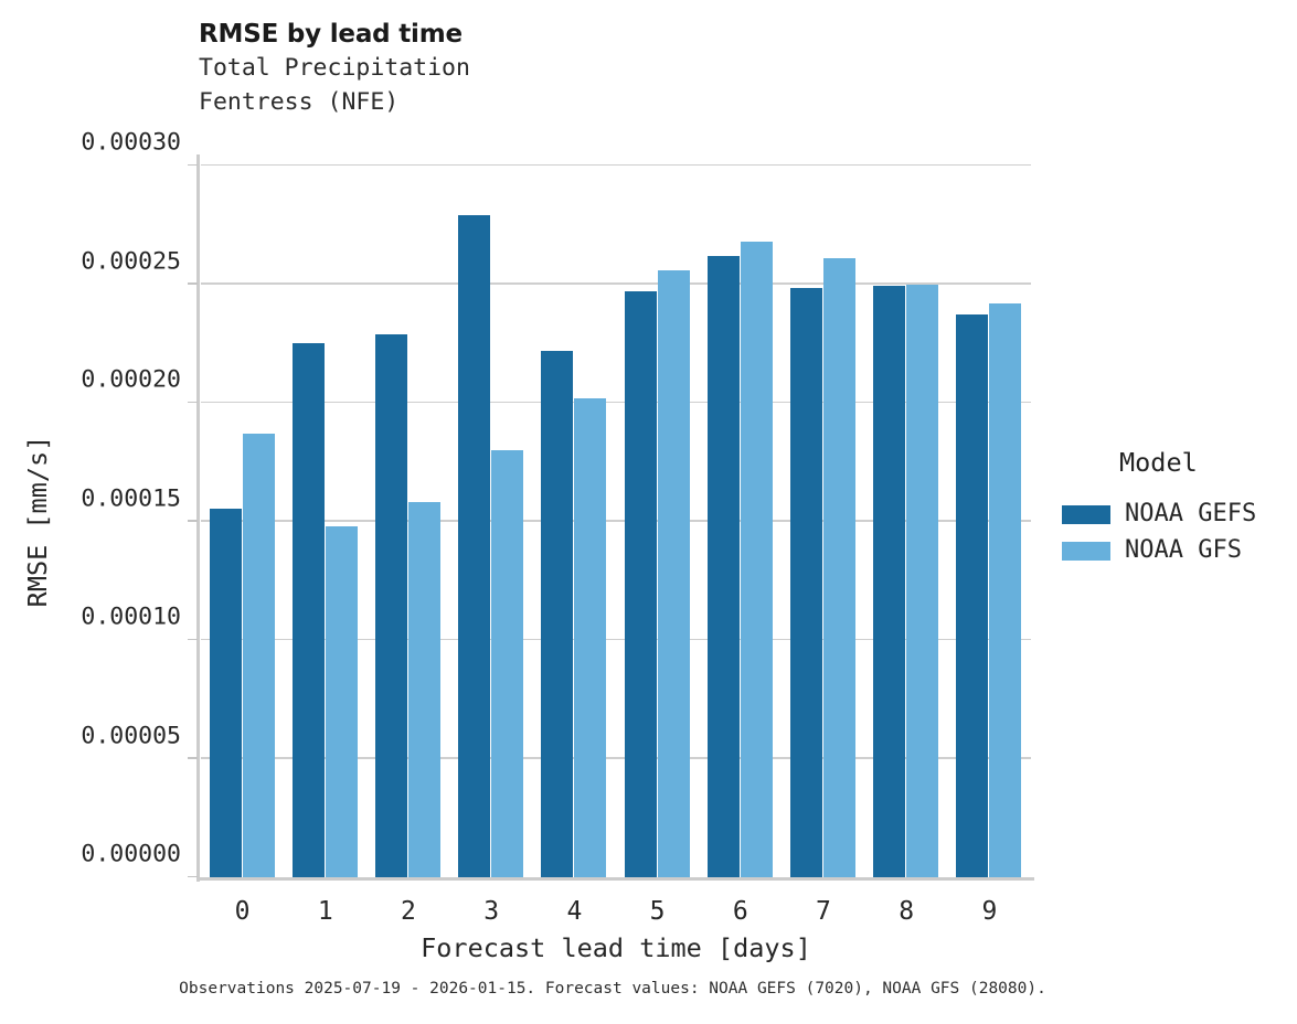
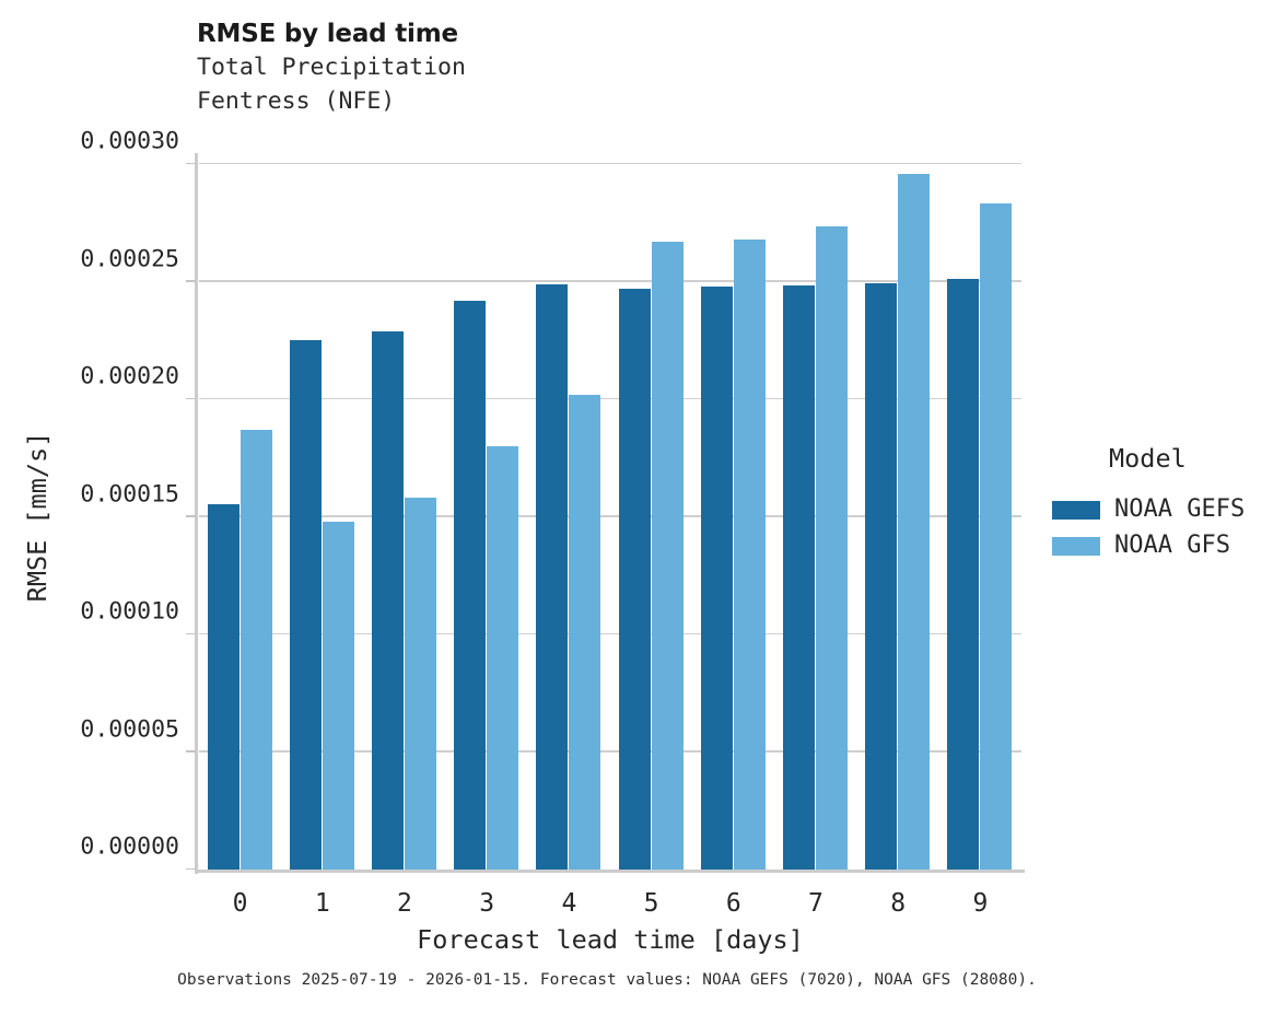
NOAA GEFS/3: 0.000279 -> 0.000242
NOAA GEFS/4: 0.000222 -> 0.000249
NOAA GFS/5: 0.000256 -> 0.000267
NOAA GEFS/6: 0.000262 -> 0.000248
NOAA GFS/7: 0.000261 -> 0.000273
NOAA GFS/8: 0.000250 -> 0.000296
NOAA GEFS/9: 0.000237 -> 0.000251
NOAA GFS/9: 0.000242 -> 0.000283
